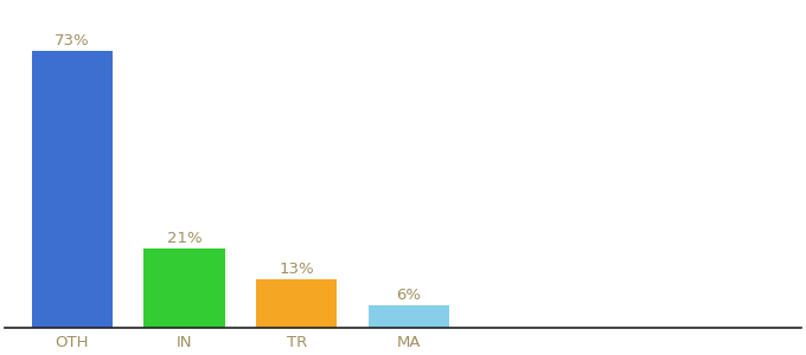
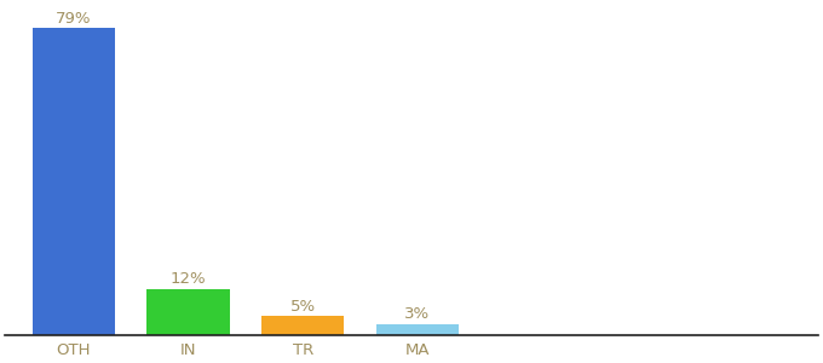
OTH: 73% -> 79%
IN: 21% -> 12%
TR: 13% -> 5%
MA: 6% -> 3%
